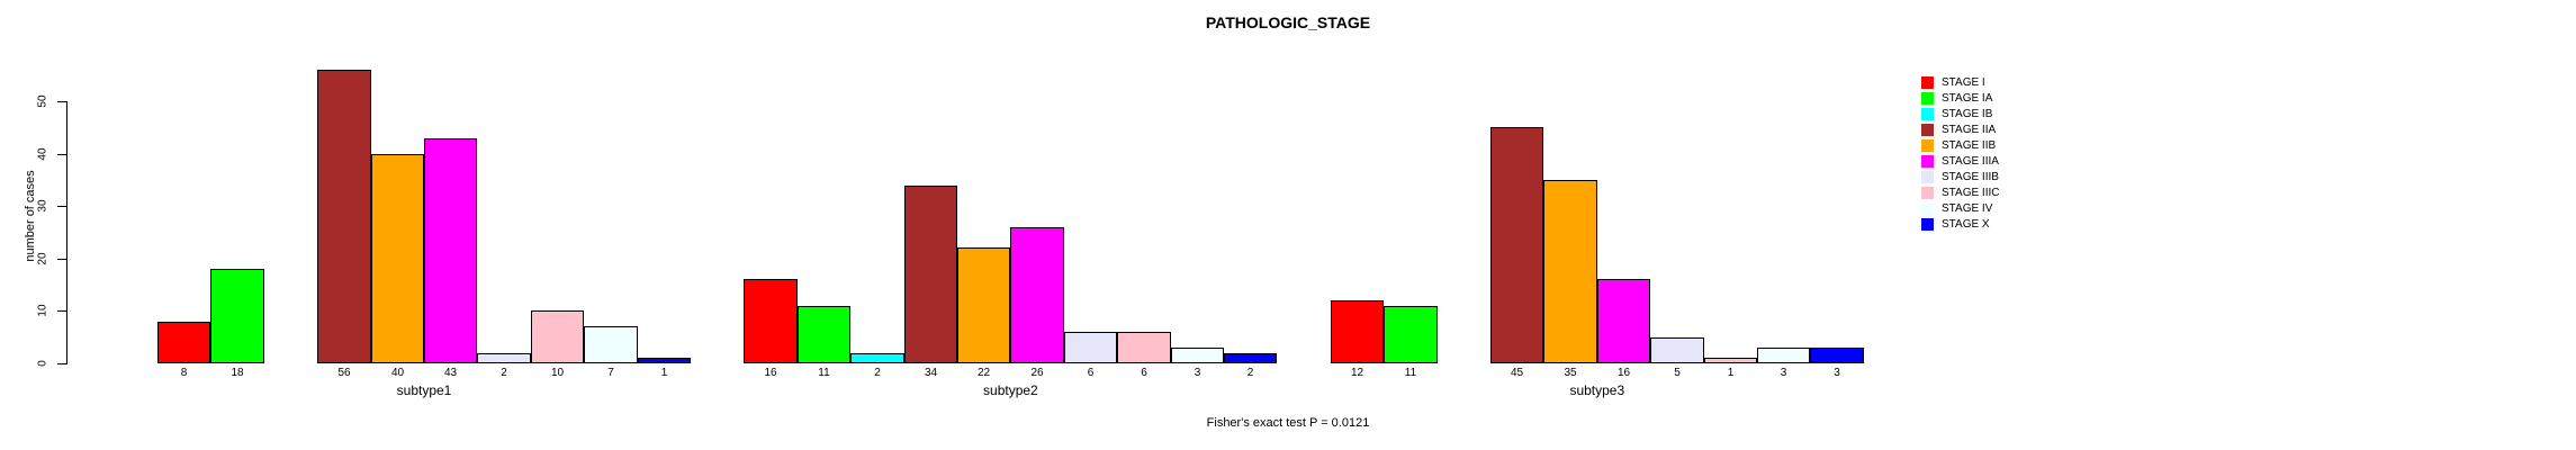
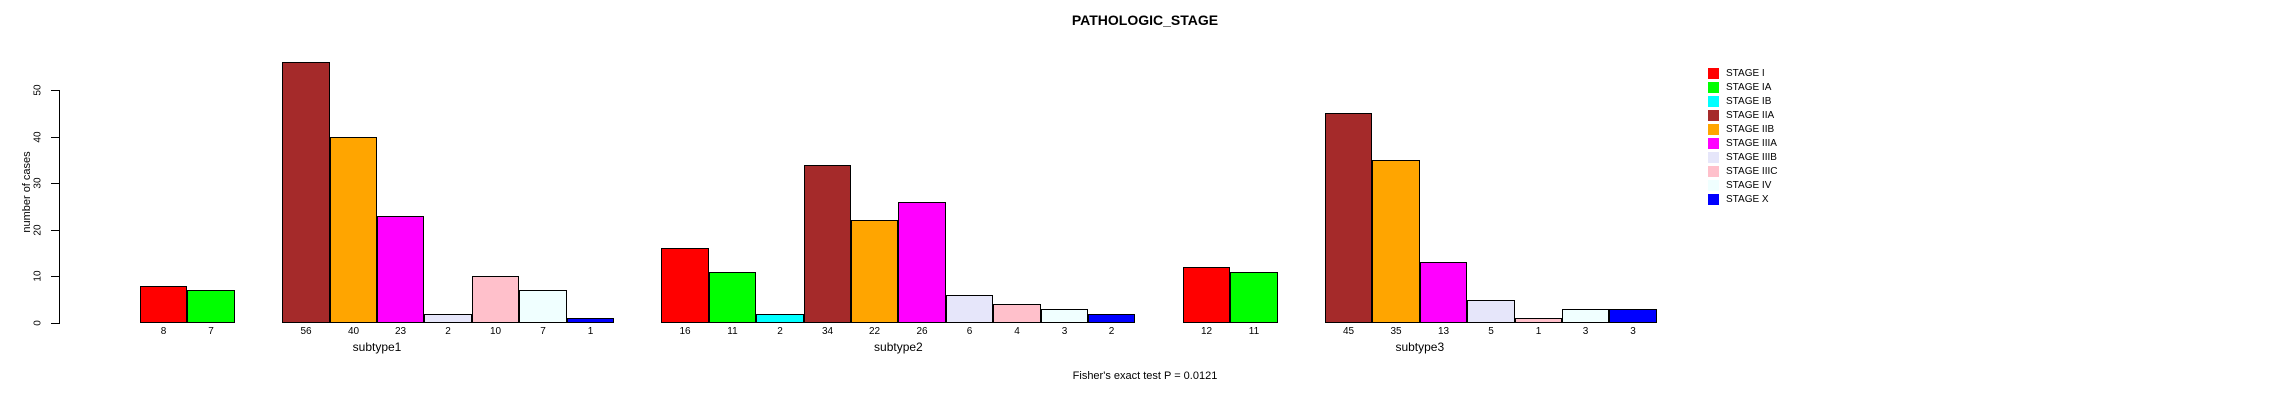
STAGE IA/subtype1: 18 -> 7
STAGE IIIA/subtype1: 43 -> 23
STAGE IIIC/subtype2: 6 -> 4
STAGE IIIA/subtype3: 16 -> 13
